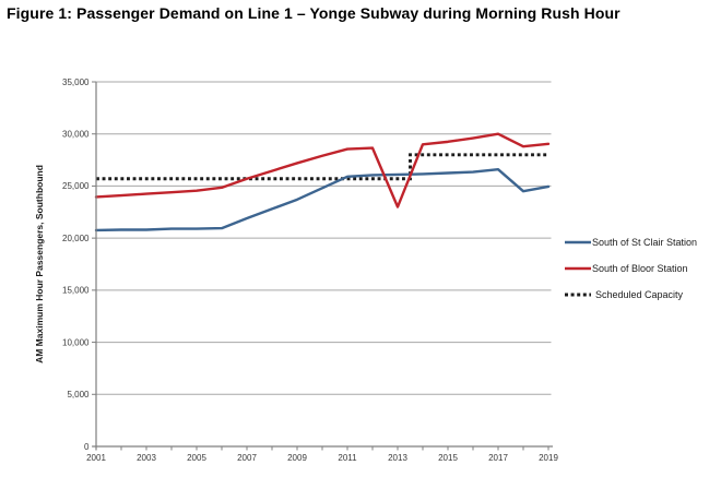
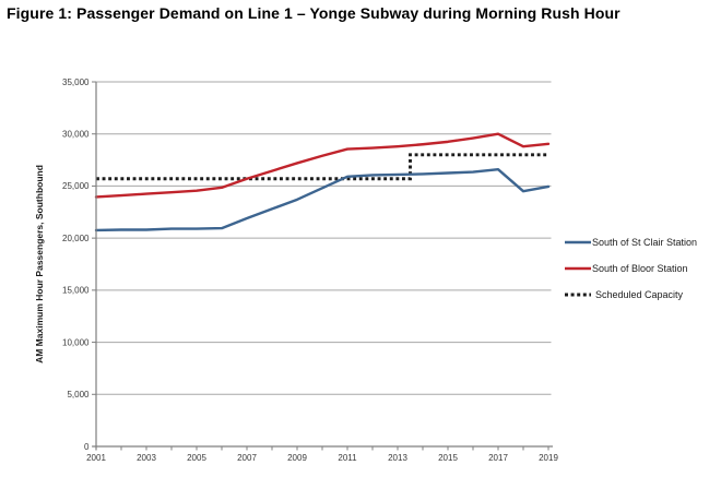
South of Bloor Station/2013: 23000 -> 29000
Scheduled Capacity/2013: 23000 -> 26000
